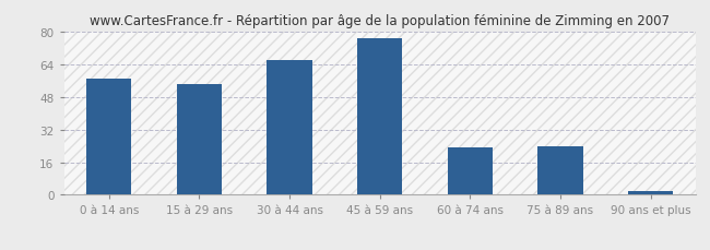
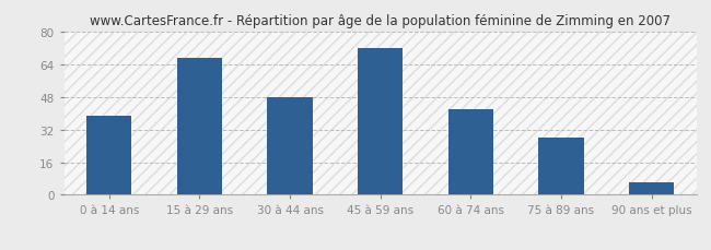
0 à 14 ans: 57 -> 39
15 à 29 ans: 54 -> 67
30 à 44 ans: 66 -> 48
45 à 59 ans: 77 -> 72
60 à 74 ans: 23 -> 42
75 à 89 ans: 24 -> 28
90 ans et plus: 2 -> 6
